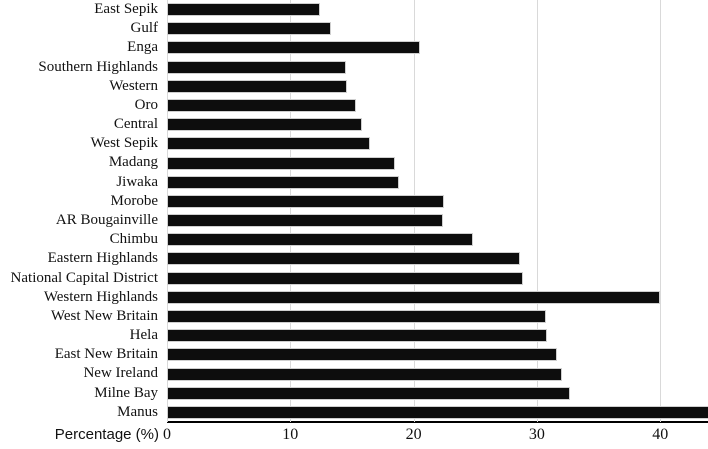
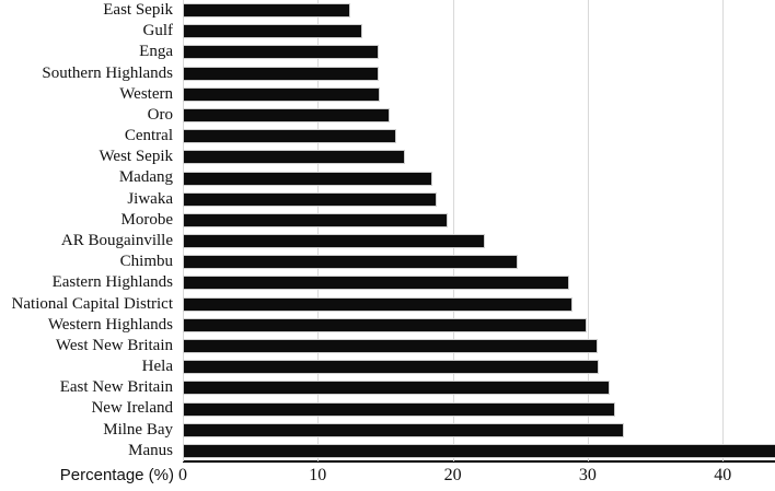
Enga: 20.5 -> 14.5
Morobe: 22.5 -> 19.6
Western Highlands: 40.0 -> 29.9
